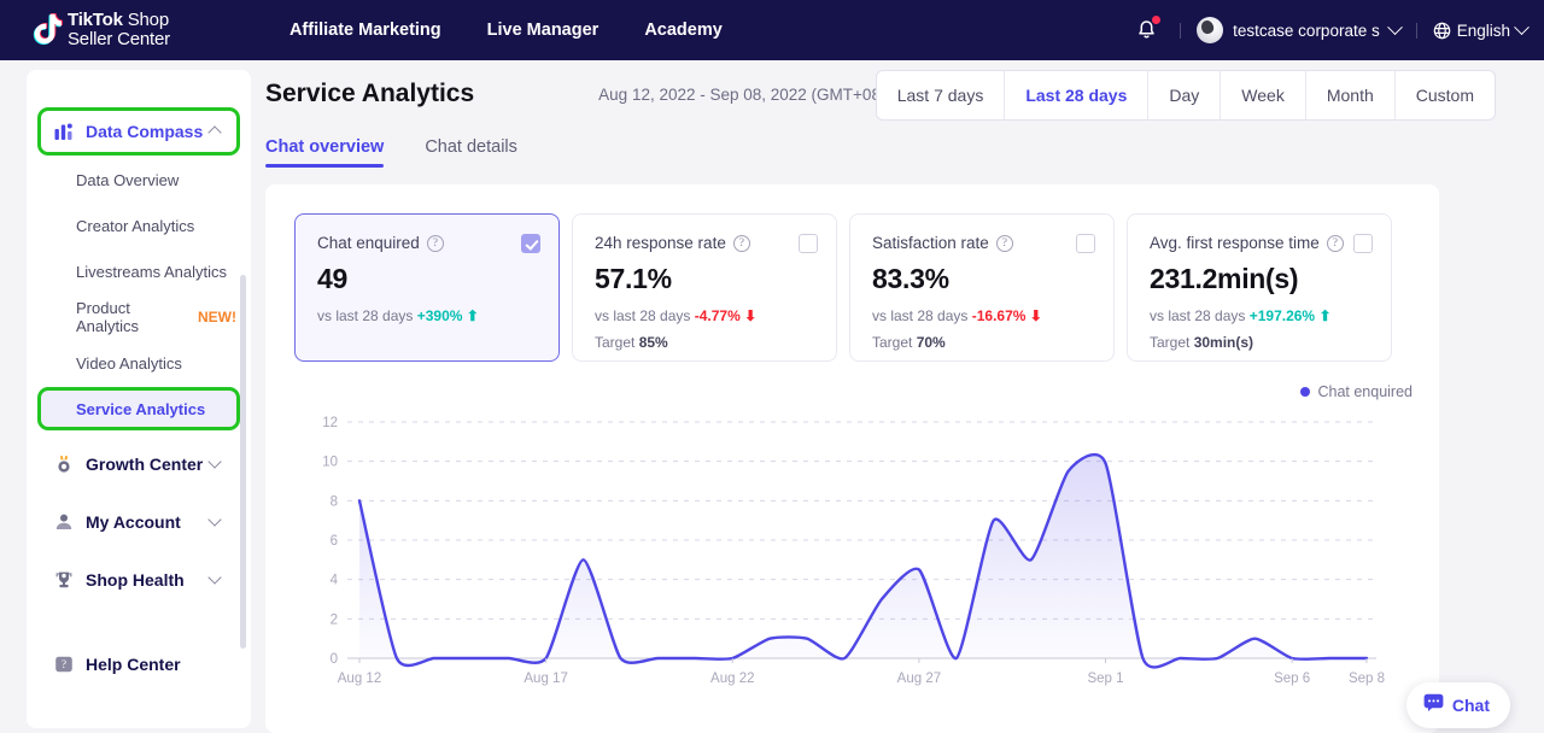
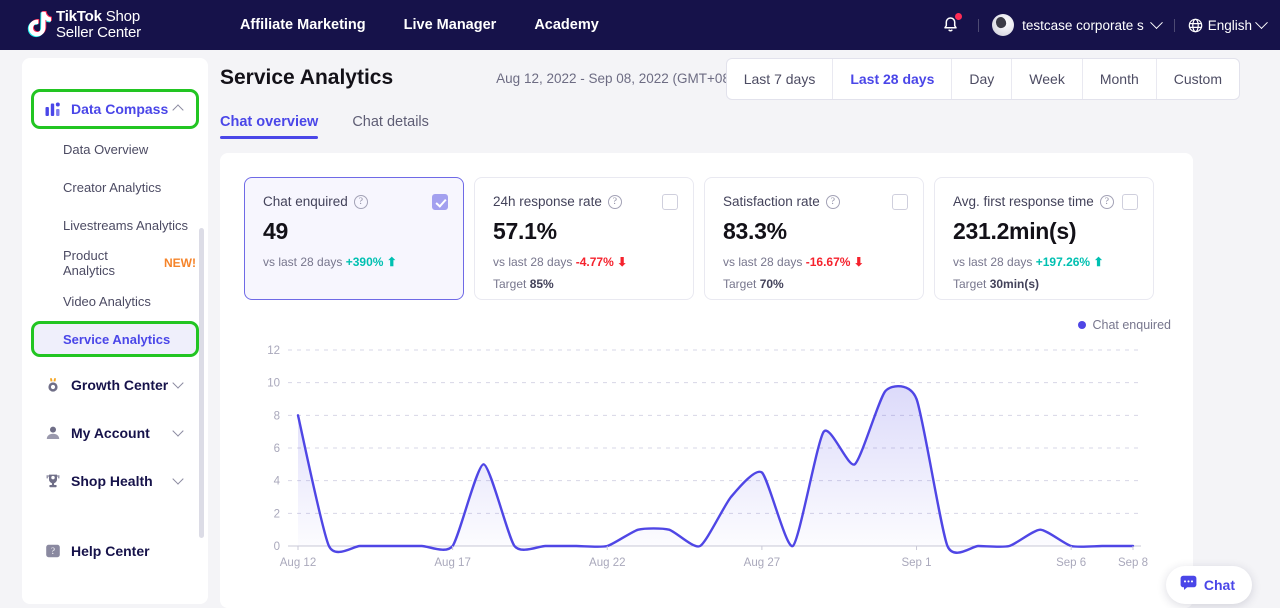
Sep 1: 9.9 -> 9.0
